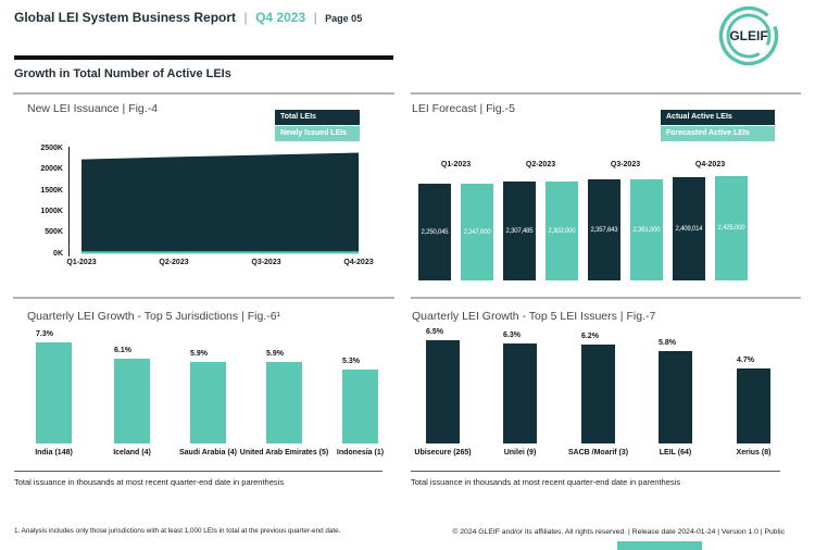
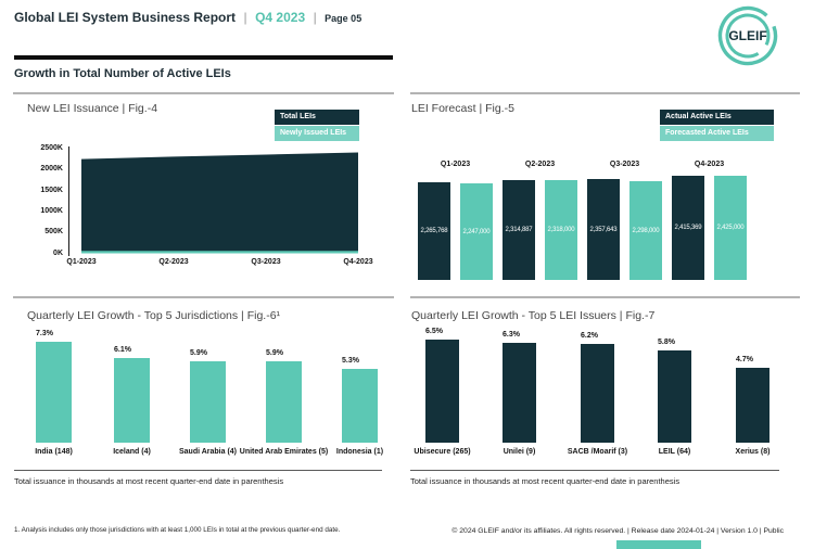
LEI Forecast | Fig.-5/Actual Active LEIs/Q1-2023: 2,250,045 -> 2,265,768
LEI Forecast | Fig.-5/Actual Active LEIs/Q2-2023: 2,307,485 -> 2,314,887
LEI Forecast | Fig.-5/Forecasted Active LEIs/Q2-2023: 2,302,000 -> 2,318,000
LEI Forecast | Fig.-5/Forecasted Active LEIs/Q3-2023: 2,361,000 -> 2,298,000
LEI Forecast | Fig.-5/Actual Active LEIs/Q4-2023: 2,409,014 -> 2,415,369
